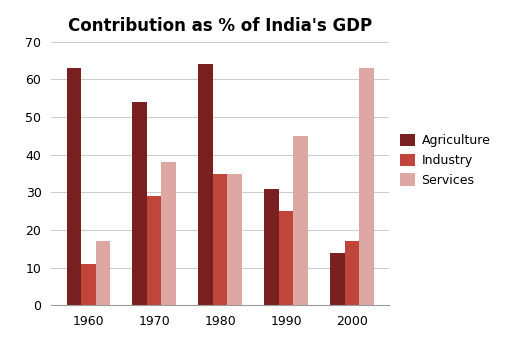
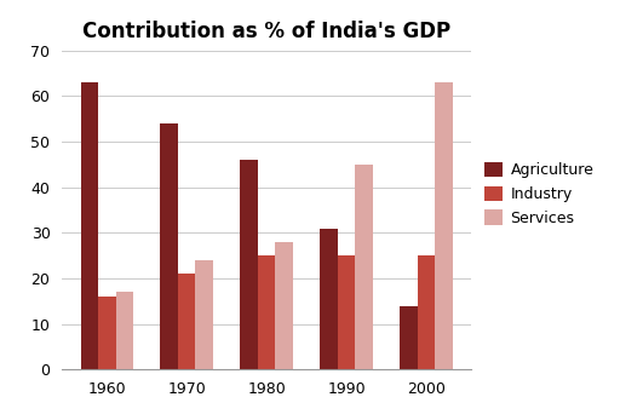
Industry/1960: 11 -> 16
Industry/1970: 29 -> 21
Services/1970: 38 -> 24
Agriculture/1980: 64 -> 46
Industry/1980: 35 -> 25
Services/1980: 35 -> 28
Industry/2000: 17 -> 25
